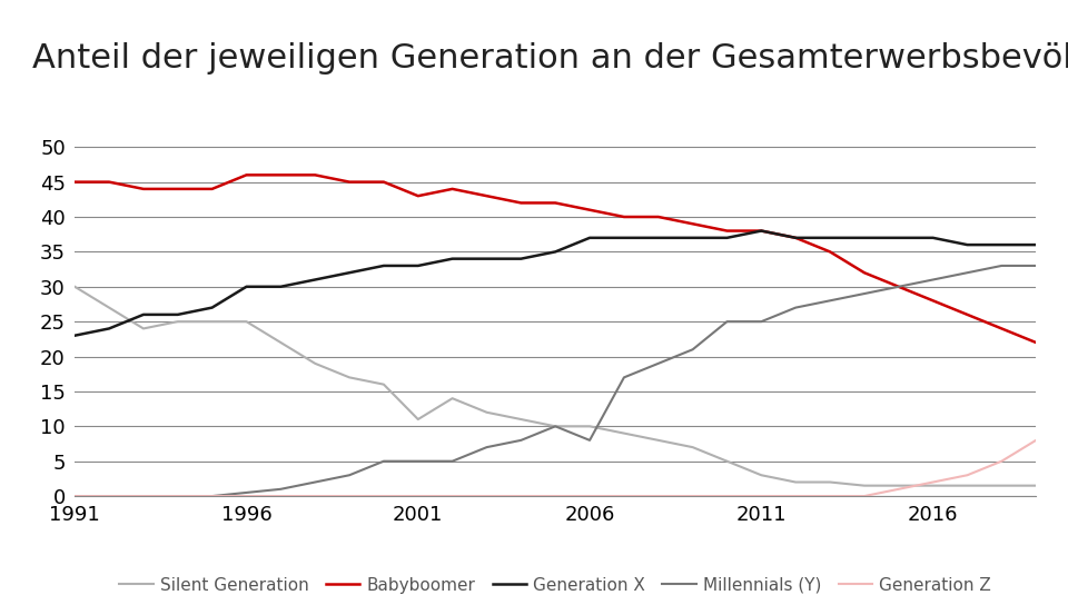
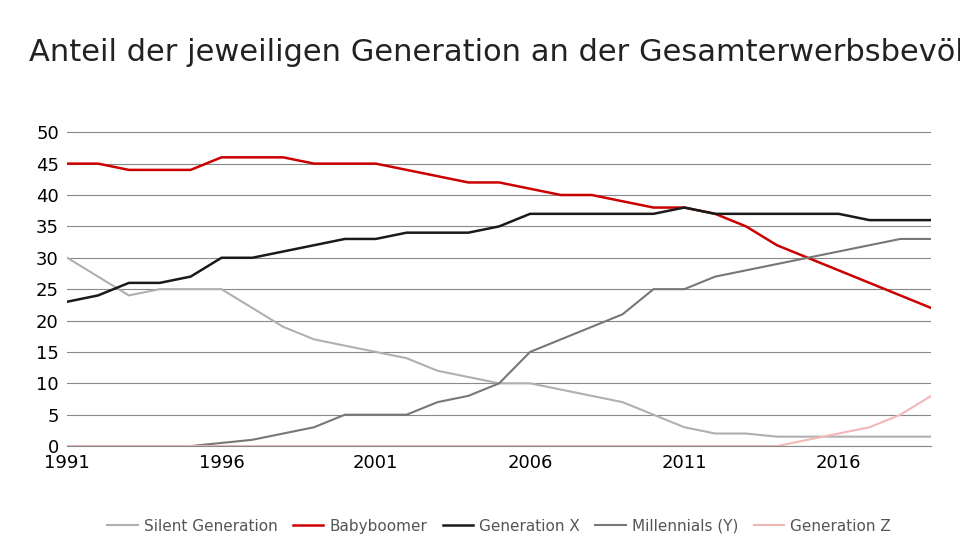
Silent Generation/2001: 11.0 -> 15.0
Babyboomer/2001: 43 -> 45
Millennials (Y)/2006: 8.0 -> 15.0
